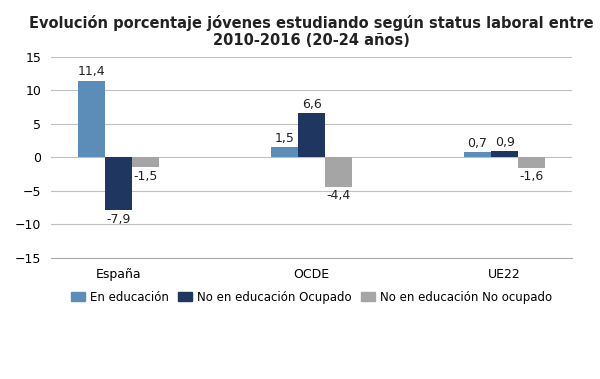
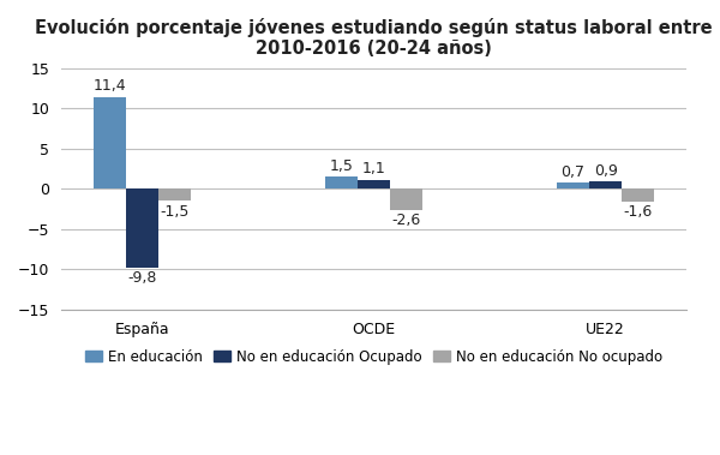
No en educación Ocupado/España: -7,9 -> -9,8
No en educación Ocupado/OCDE: 6,6 -> 1,1
No en educación No ocupado/OCDE: -4,4 -> -2,6
